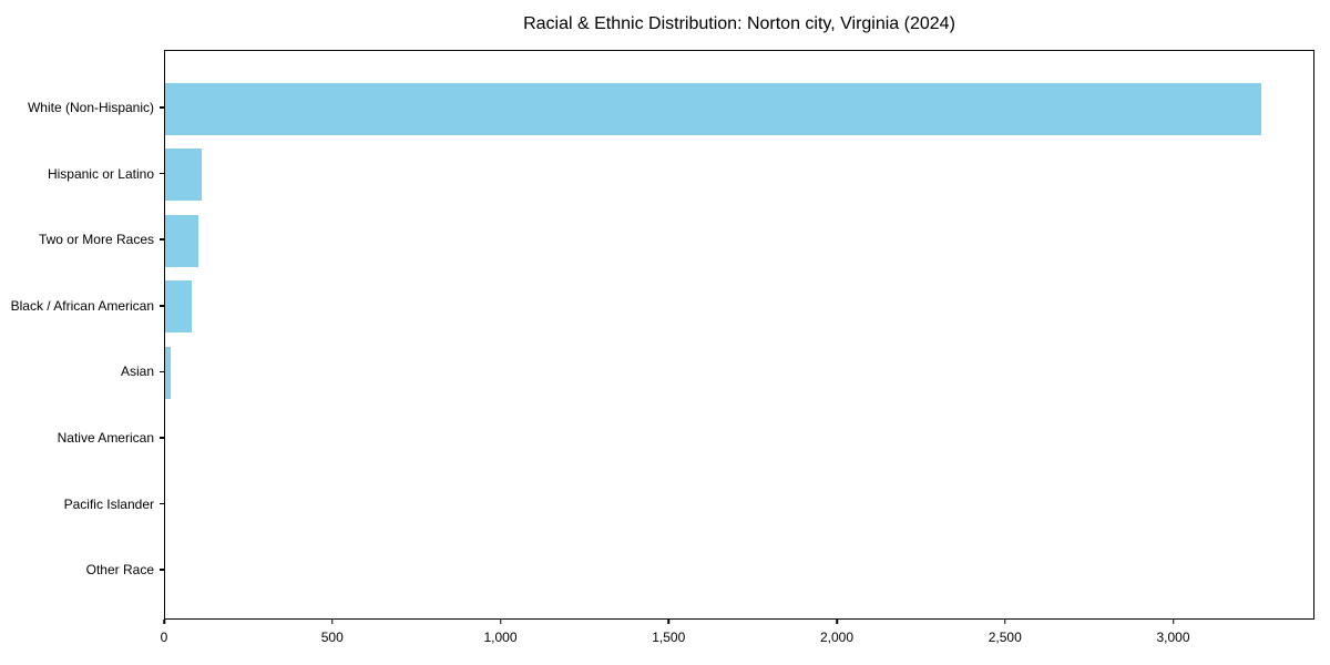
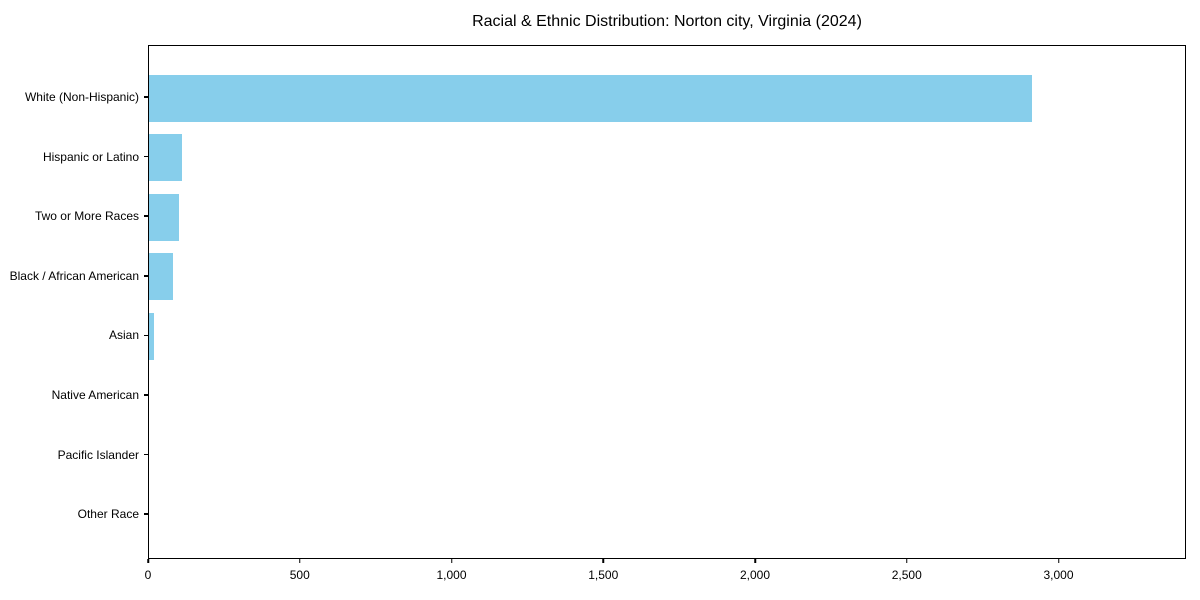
White (Non-Hispanic): 3260 -> 2910
